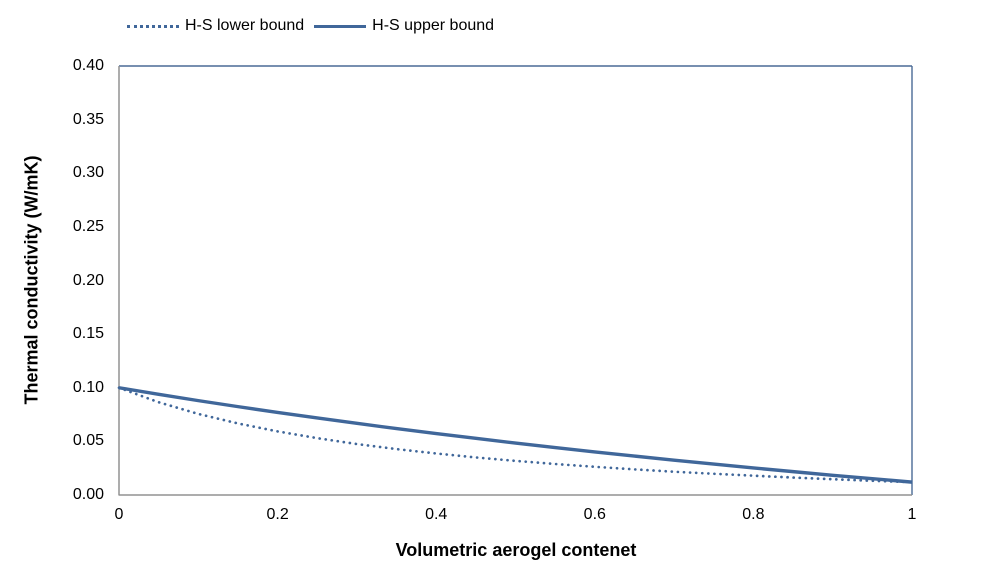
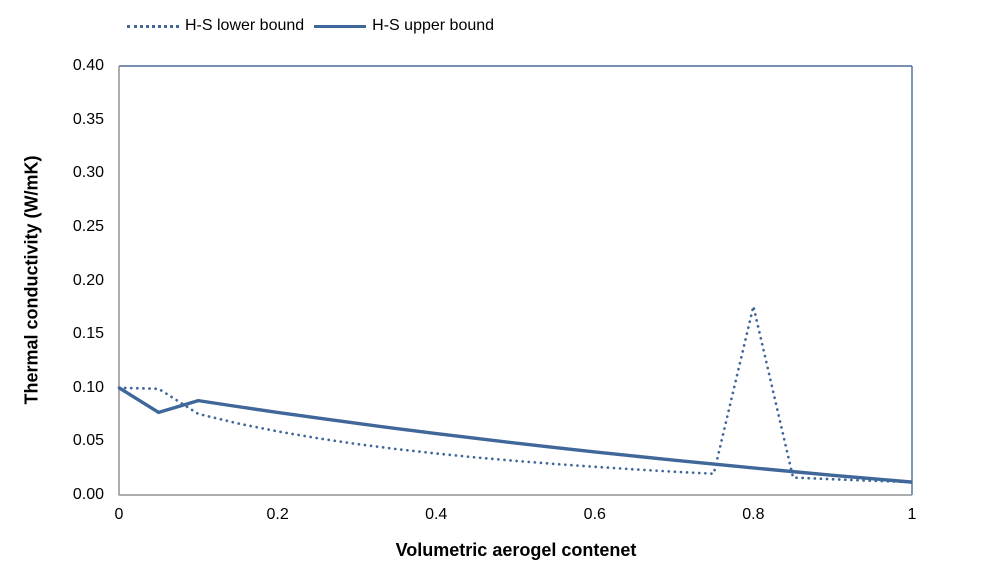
H-S lower bound/0.05: 0.086 -> 0.099
H-S upper bound/0.05: 0.094 -> 0.077
H-S lower bound/0.8: 0.018 -> 0.176
